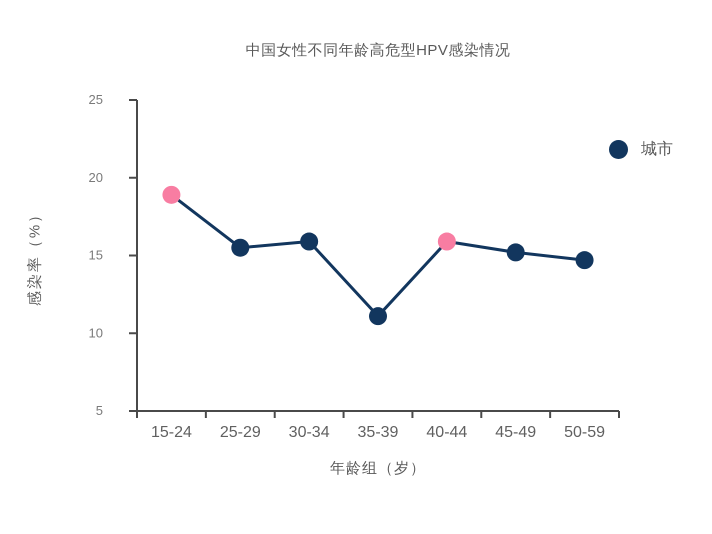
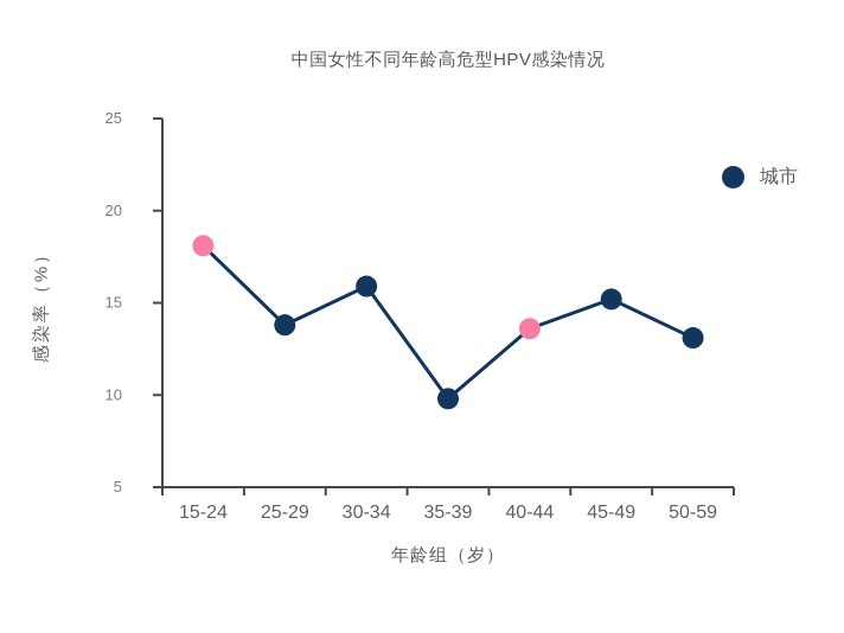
15-24: 18.9 -> 18.1
25-29: 15.5 -> 13.8
35-39: 11.1 -> 9.8
40-44: 15.9 -> 13.6
50-59: 14.7 -> 13.1
